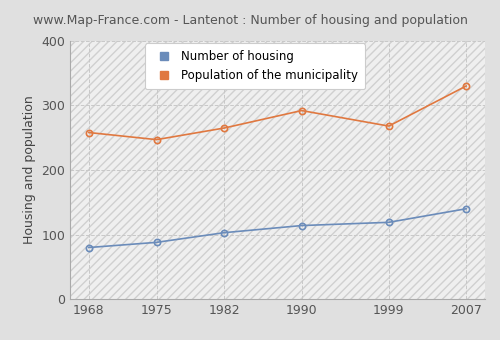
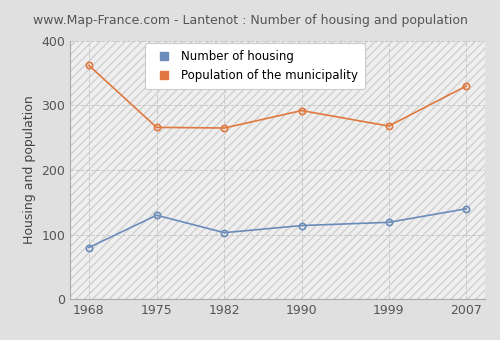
Population of the municipality/1968: 258 -> 362
Number of housing/1975: 88 -> 130
Population of the municipality/1975: 247 -> 266
